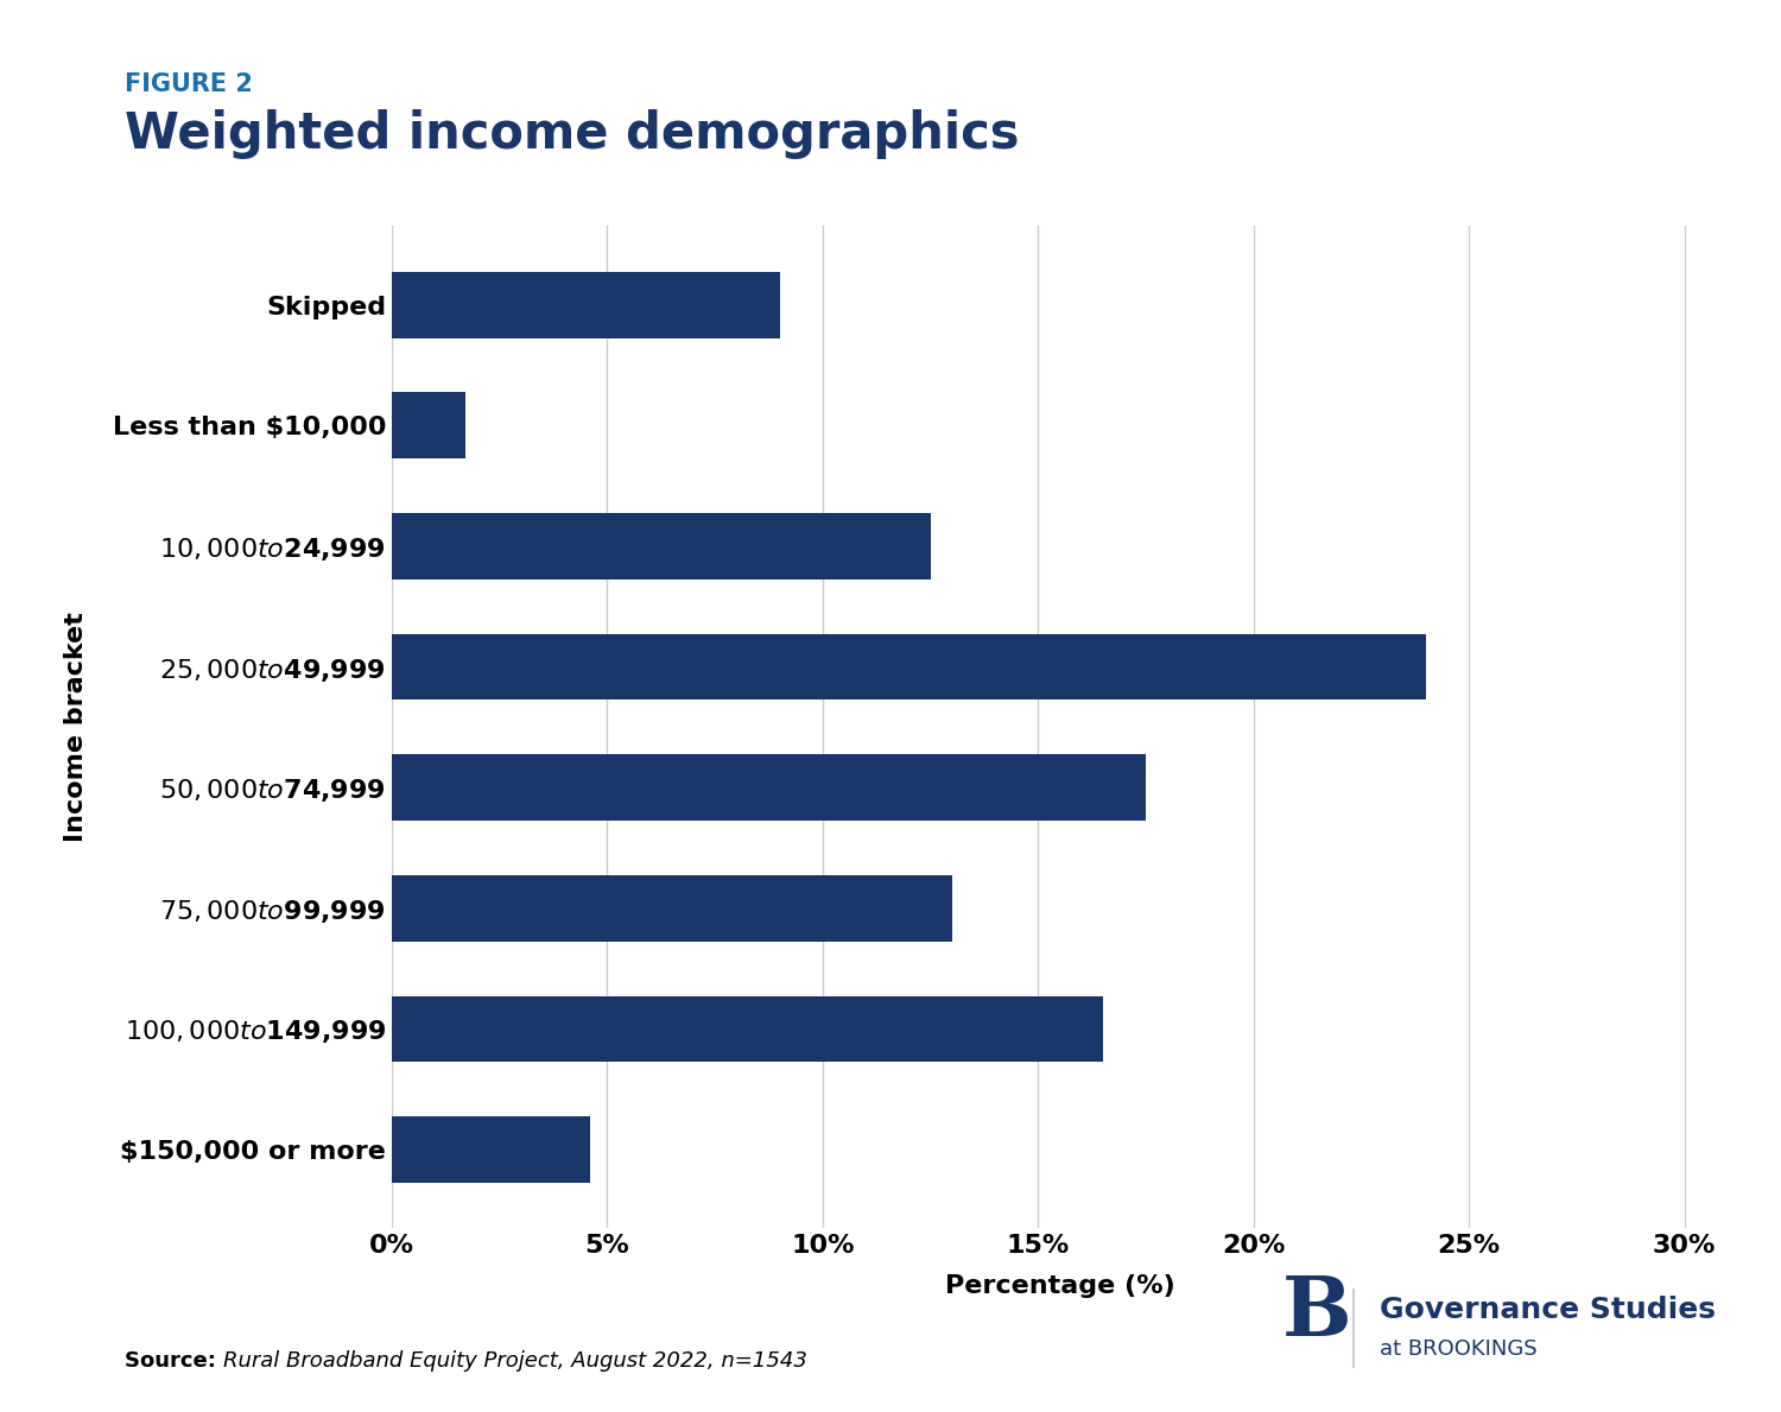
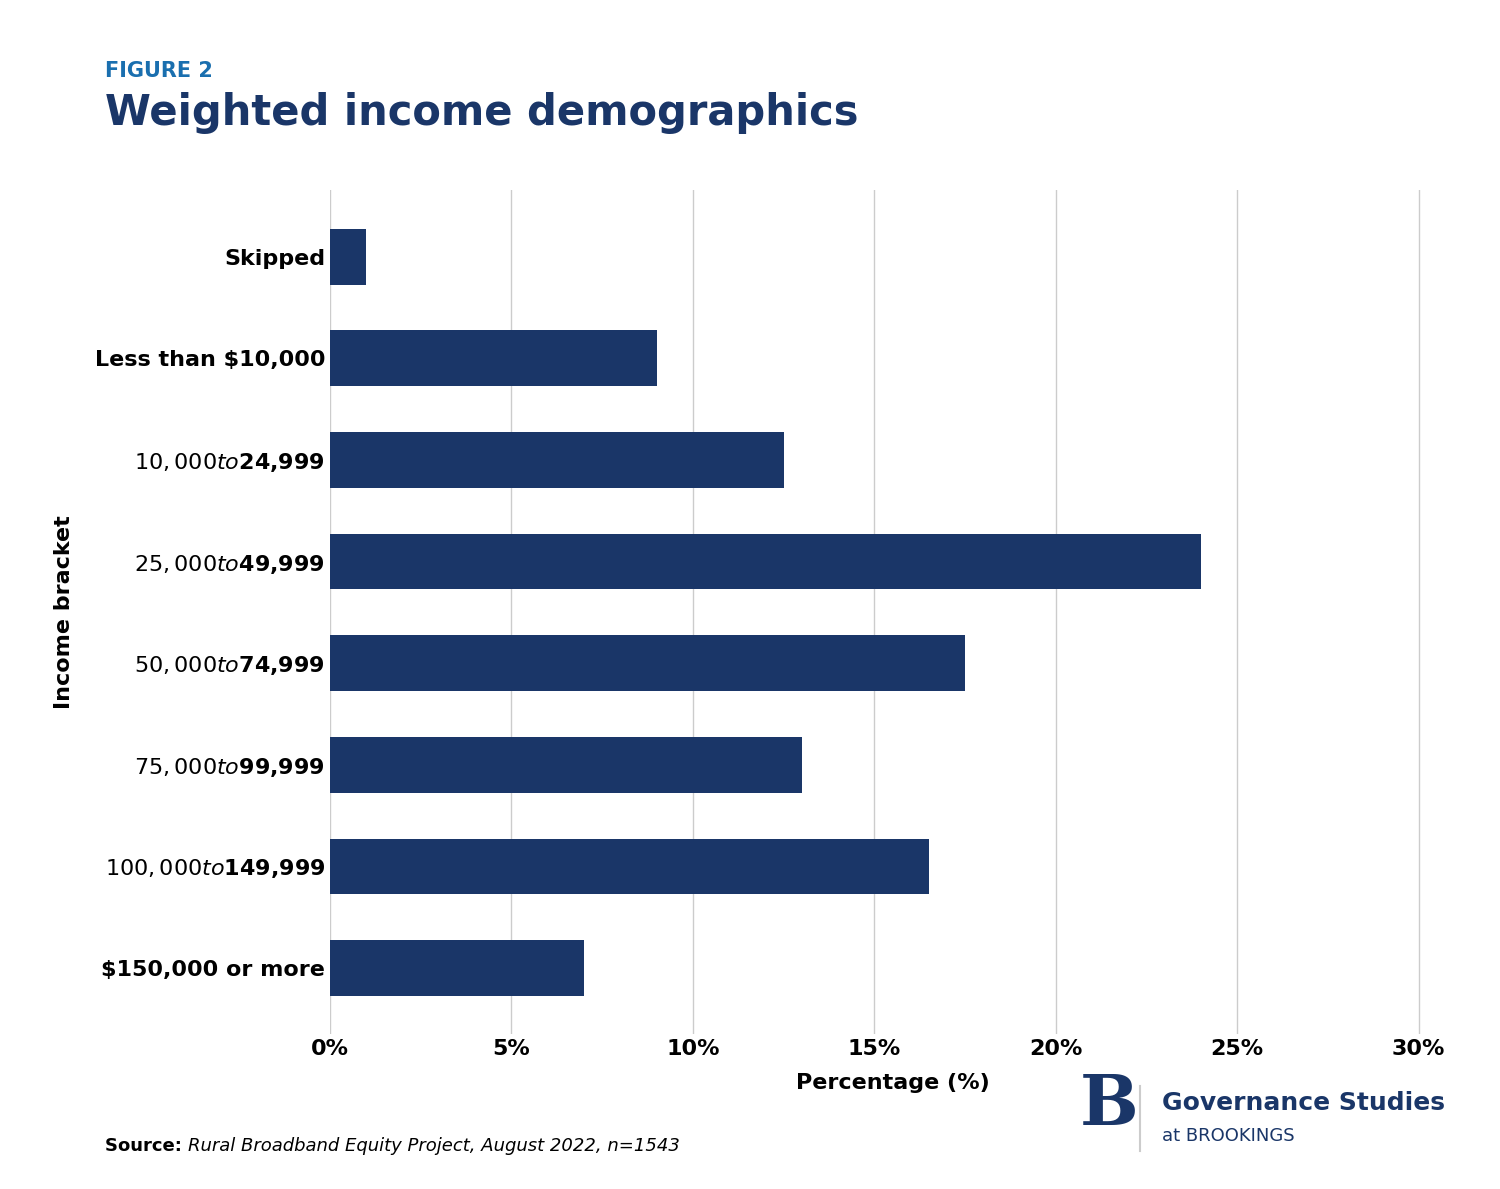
Skipped: 9.0% -> 1.0%
Less than $10,000: 1.7% -> 9.0%
$150,000 or more: 4.6% -> 7.0%
